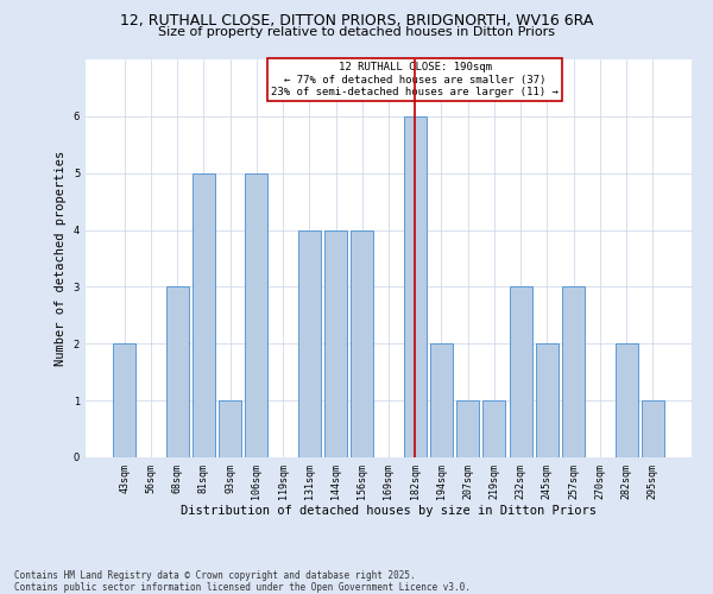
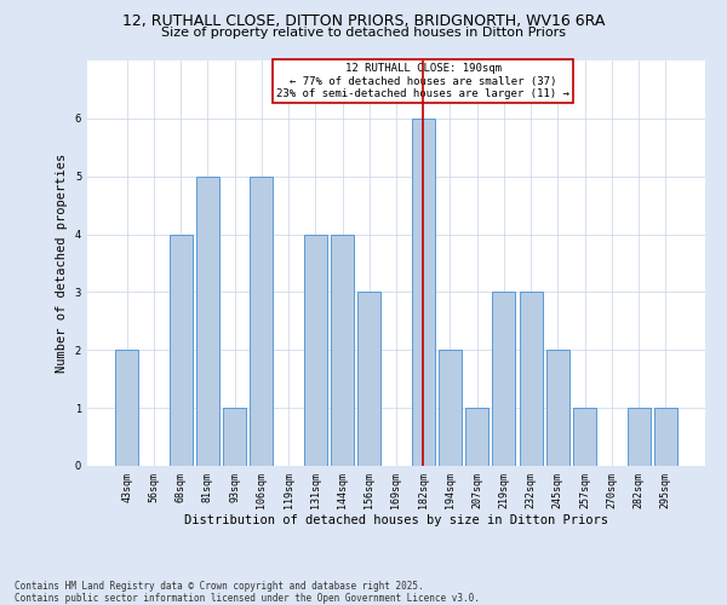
68sqm: 3 -> 4
156sqm: 4 -> 3
219sqm: 1 -> 3
257sqm: 3 -> 1
282sqm: 2 -> 1
